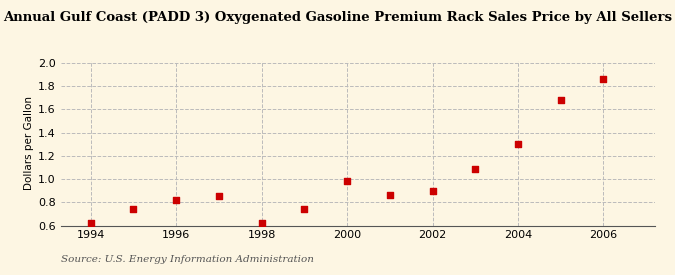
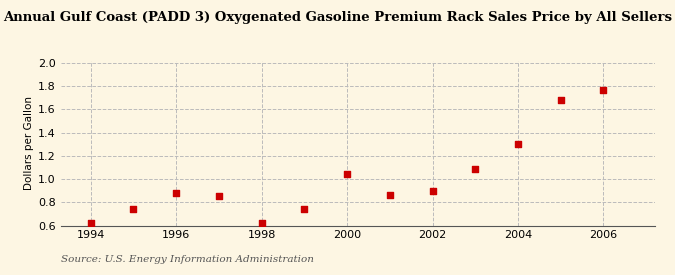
1996: 0.82 -> 0.88
2000: 0.98 -> 1.04
2006: 1.86 -> 1.77
